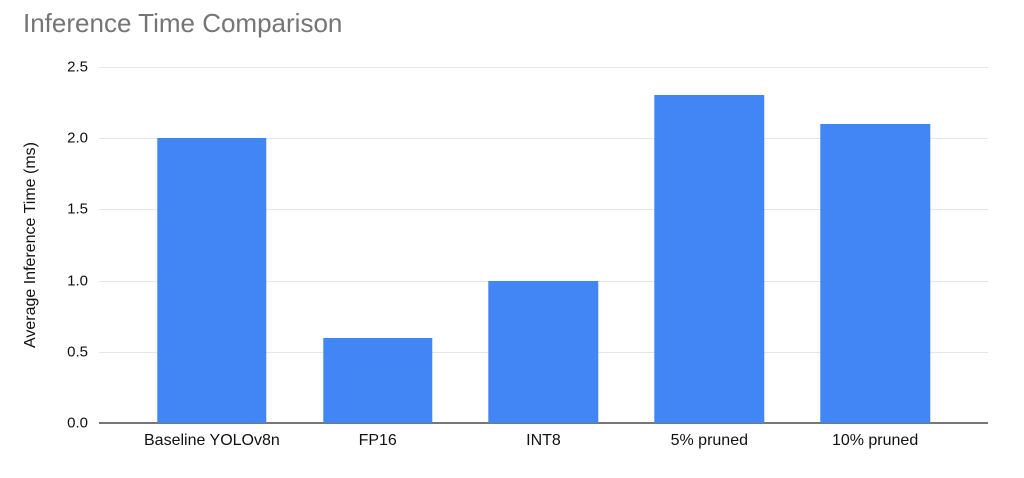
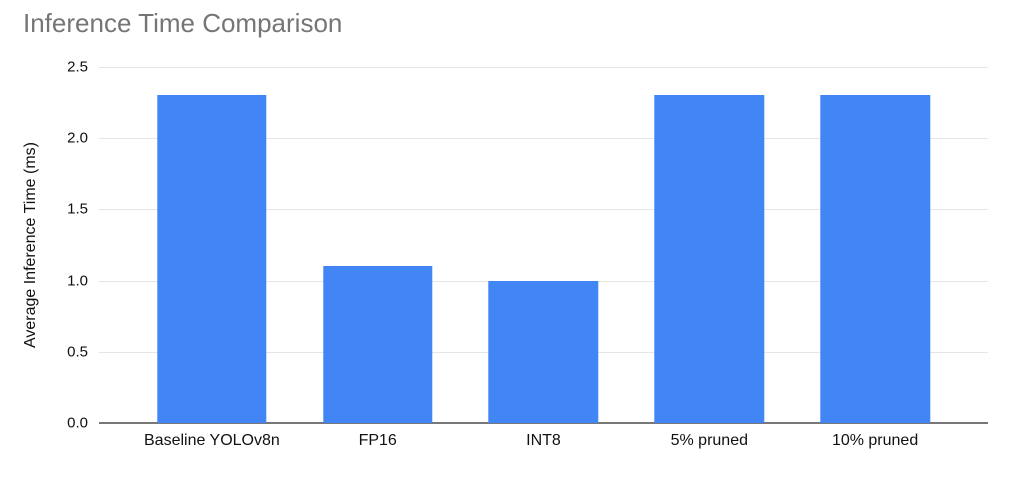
Baseline YOLOv8n: 2.0 -> 2.3
FP16: 0.6 -> 1.1
10% pruned: 2.1 -> 2.3
